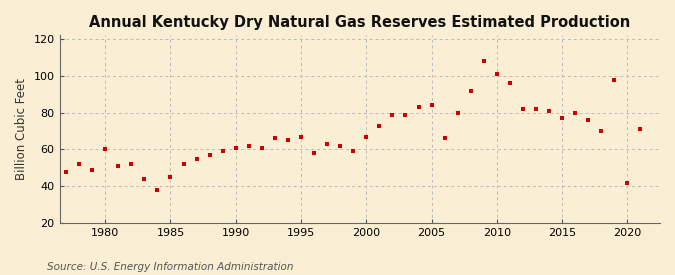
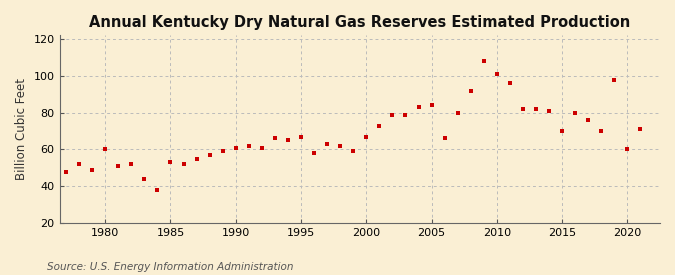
1985: 45 -> 53
2015: 77 -> 70
2020: 42 -> 60
